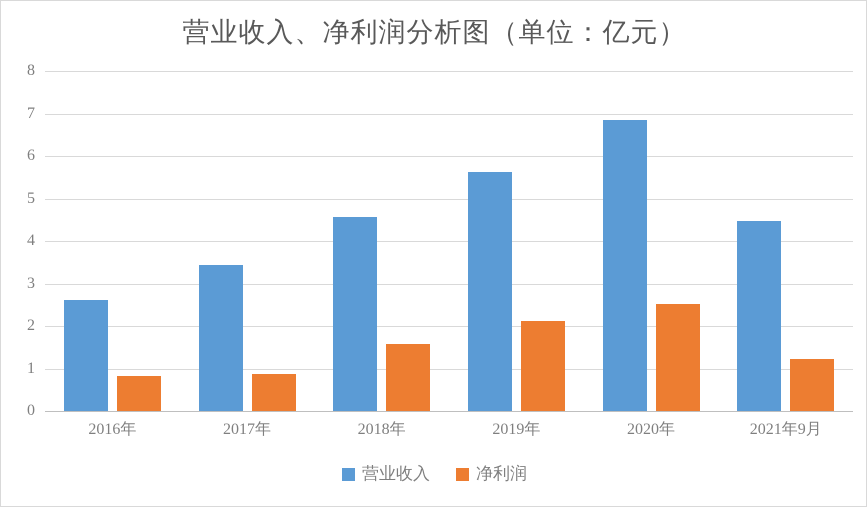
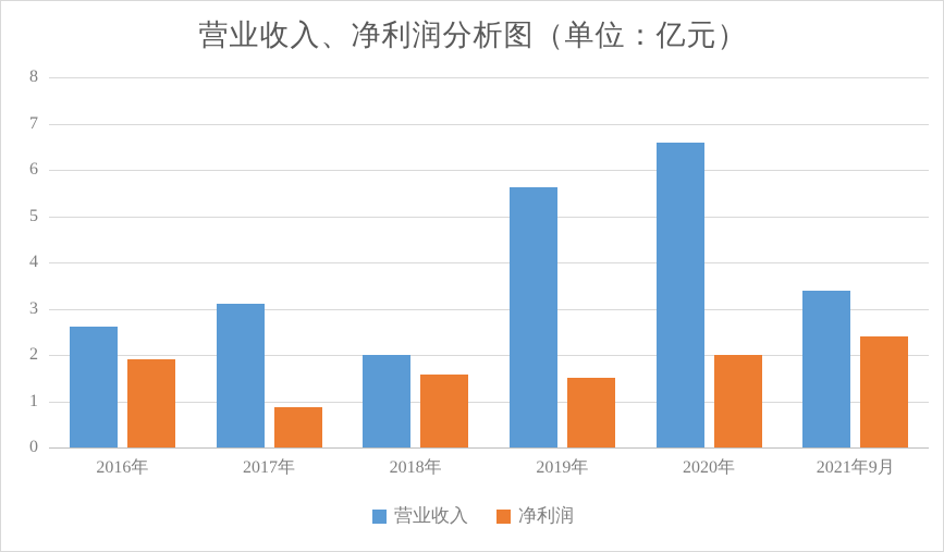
净利润/2016年: 0.8 -> 1.9
营业收入/2017年: 3.4 -> 3.1
营业收入/2018年: 4.6 -> 2.0
净利润/2019年: 2.1 -> 1.5
营业收入/2020年: 6.8 -> 6.6
净利润/2020年: 2.5 -> 2.0
营业收入/2021年9月: 4.5 -> 3.4
净利润/2021年9月: 1.2 -> 2.4
